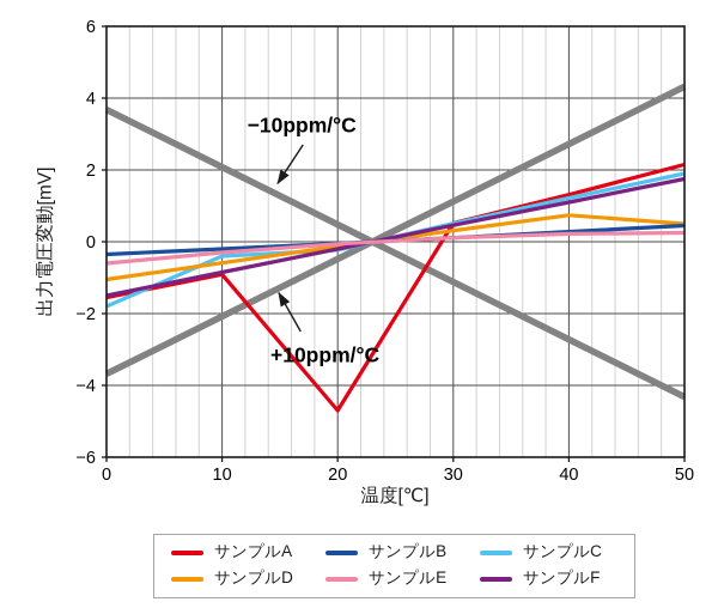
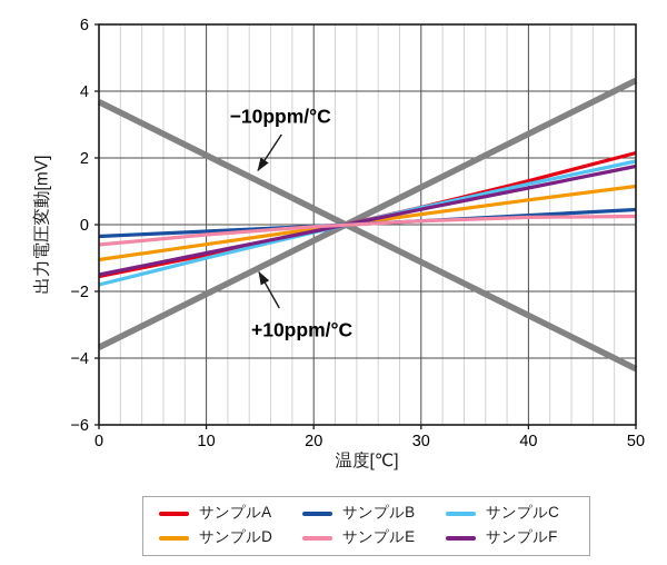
サンプルC/10: -0.4 -> -1.0
サンプルA/20: -4.7 -> -0.2
サンプルD/50: 0.5 -> 1.1
